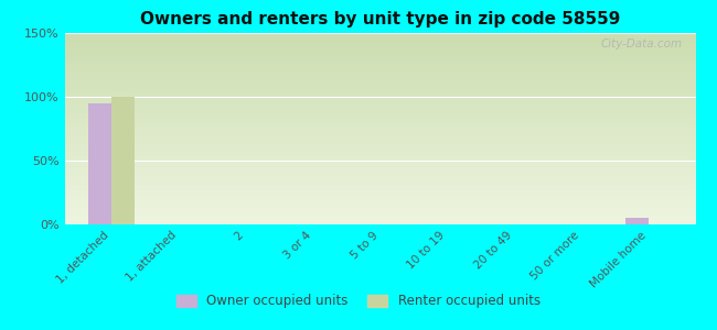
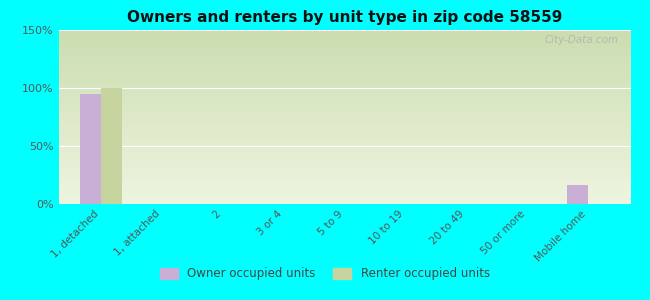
Owner occupied units/Mobile home: 5% -> 16%
